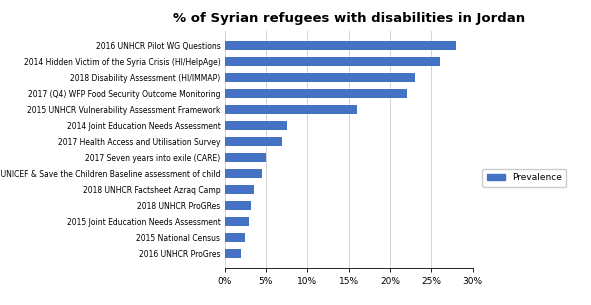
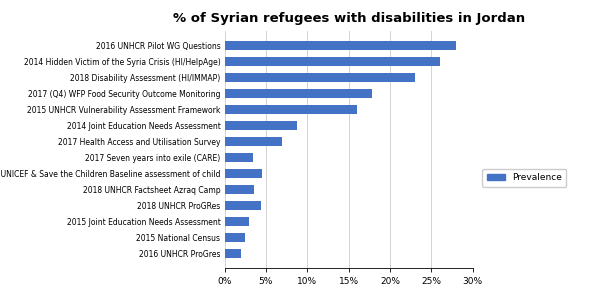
2017 (Q4) WFP Food Security Outcome Monitoring: 22.0% -> 17.8%
2014 Joint Education Needs Assessment: 7.5% -> 8.8%
2017 Seven years into exile (CARE): 5.0% -> 3.4%
2018 UNHCR ProGRes: 3.2% -> 4.4%
